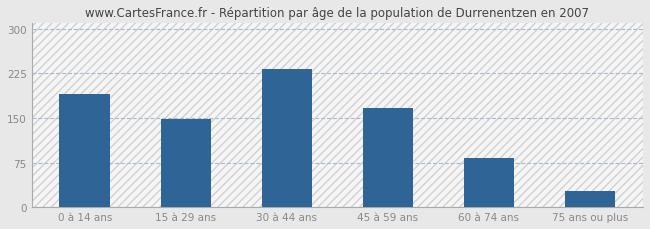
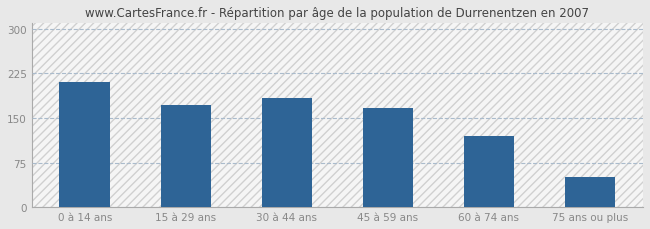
0 à 14 ans: 190 -> 210
15 à 29 ans: 148 -> 172
30 à 44 ans: 233 -> 184
60 à 74 ans: 83 -> 120
75 ans ou plus: 28 -> 50
